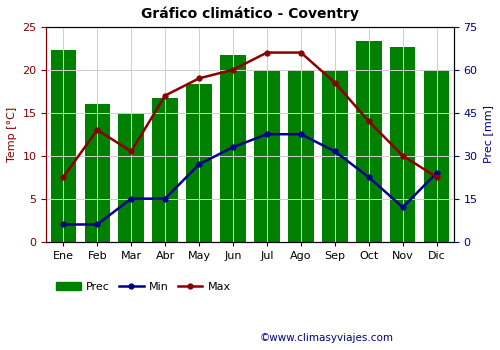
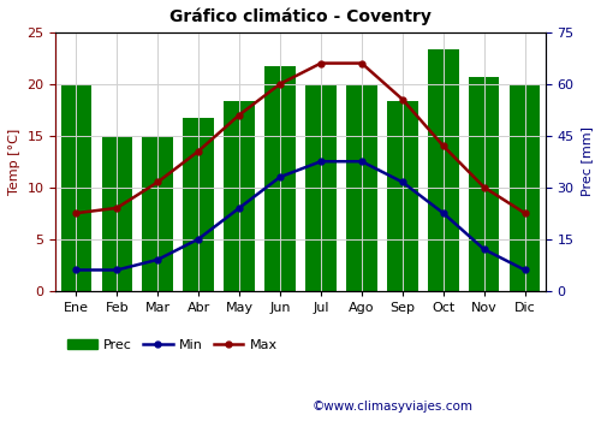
Prec/Ene: 67 -> 60
Prec/Feb: 48 -> 45
Max/Feb: 13.0 -> 8.0
Min/Mar: 5.0 -> 3.0
Max/Abr: 17.0 -> 13.5
Min/May: 9.0 -> 8.0
Max/May: 19.0 -> 17.0
Prec/Sep: 60 -> 55
Prec/Nov: 68 -> 62
Min/Dic: 8.0 -> 2.0
